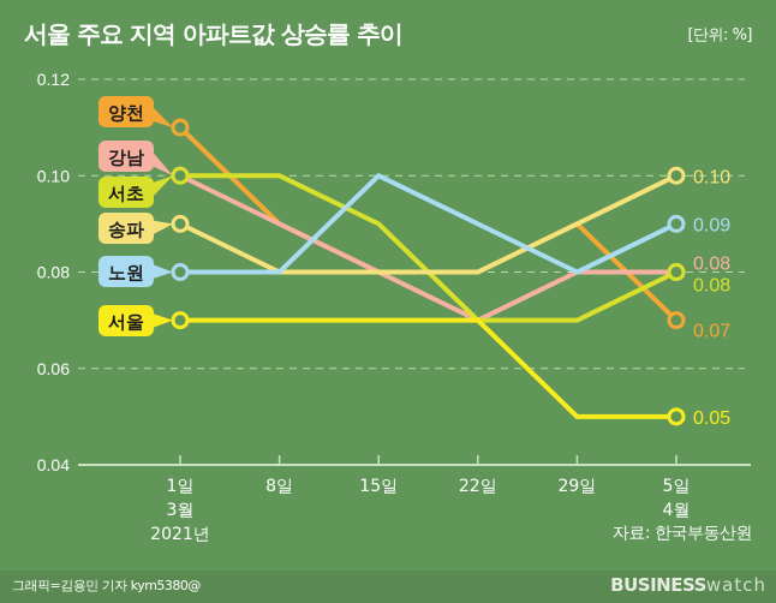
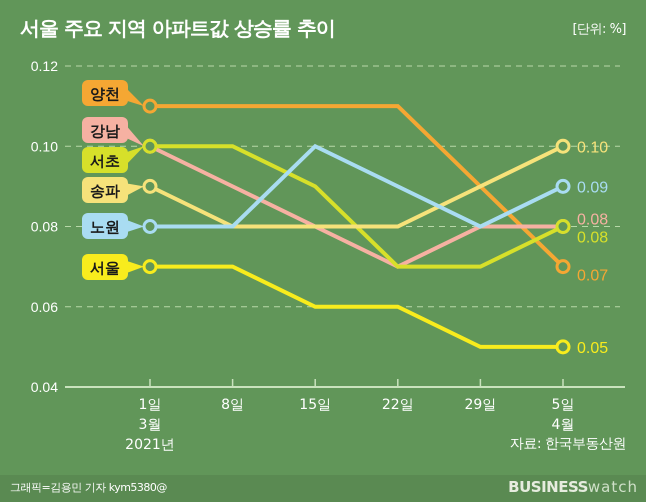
양천/8일: 0.09 -> 0.11
양천/15일: 0.08 -> 0.11
서울/15일: 0.07 -> 0.06
양천/22일: 0.08 -> 0.11
서울/22일: 0.07 -> 0.06
